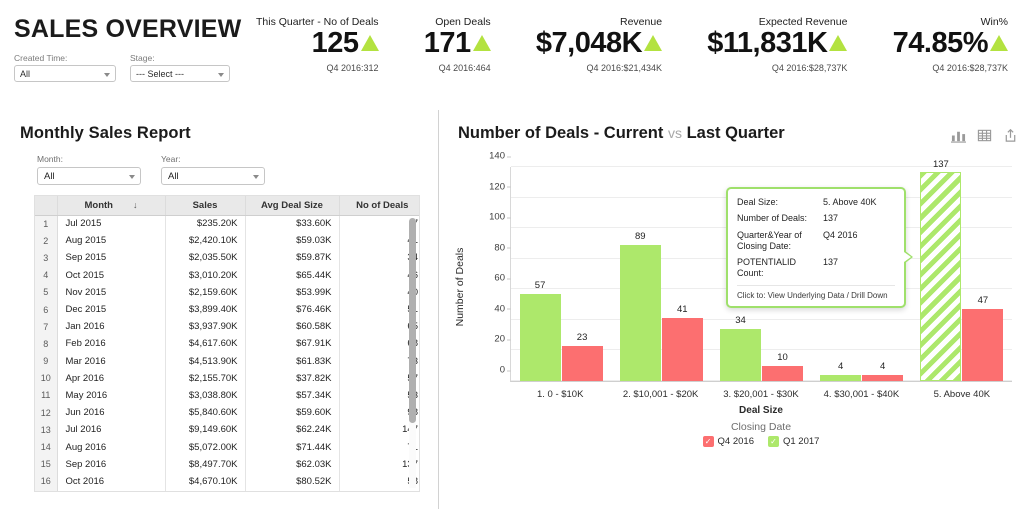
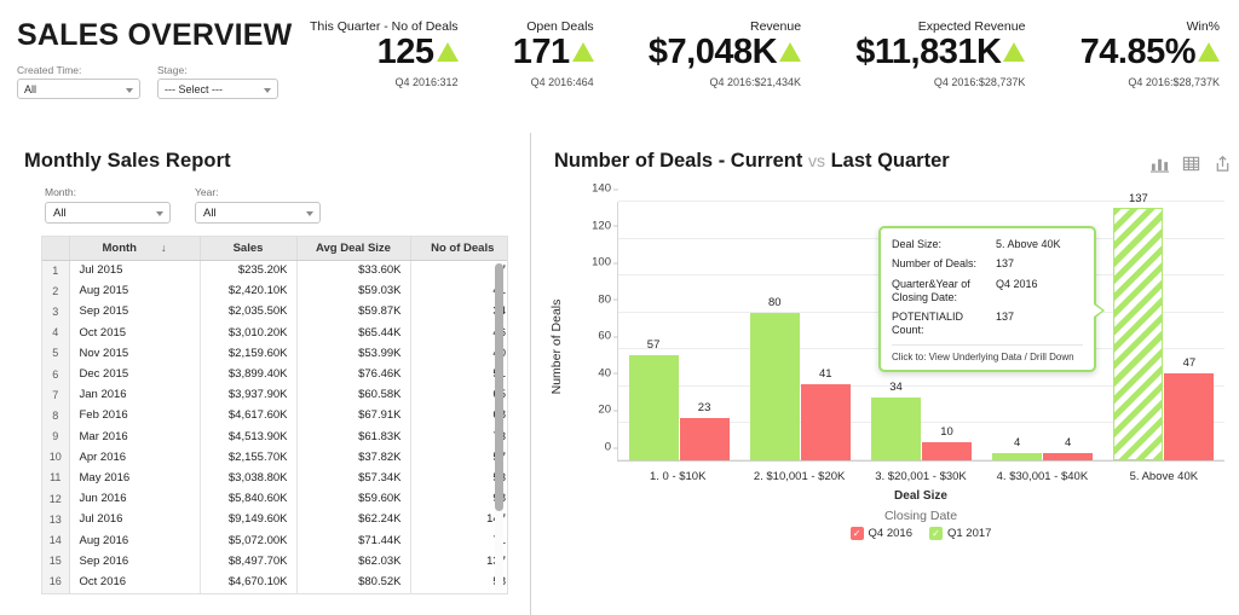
Q1 2017/2. $10,001 - $20K: 89 -> 80
